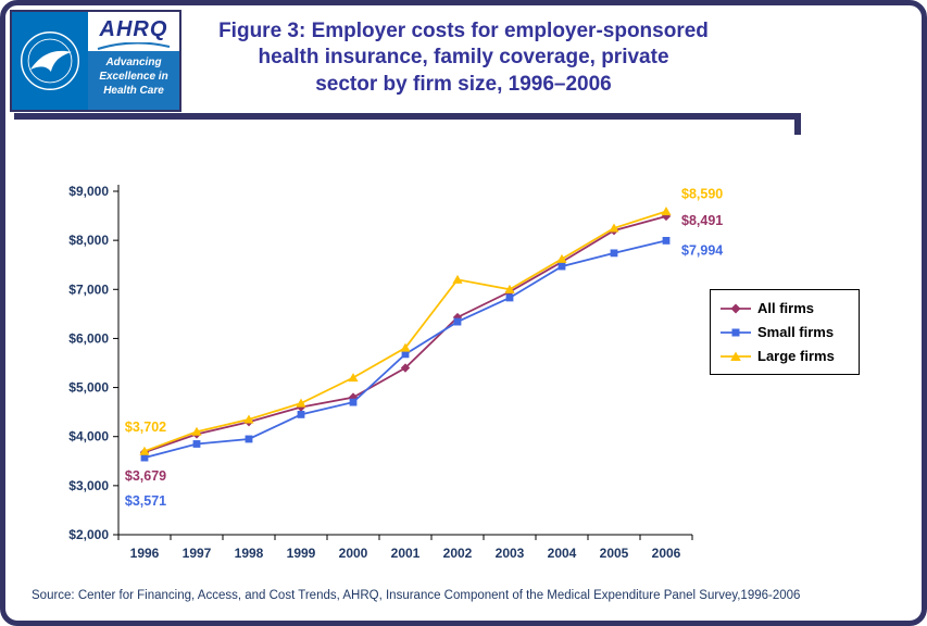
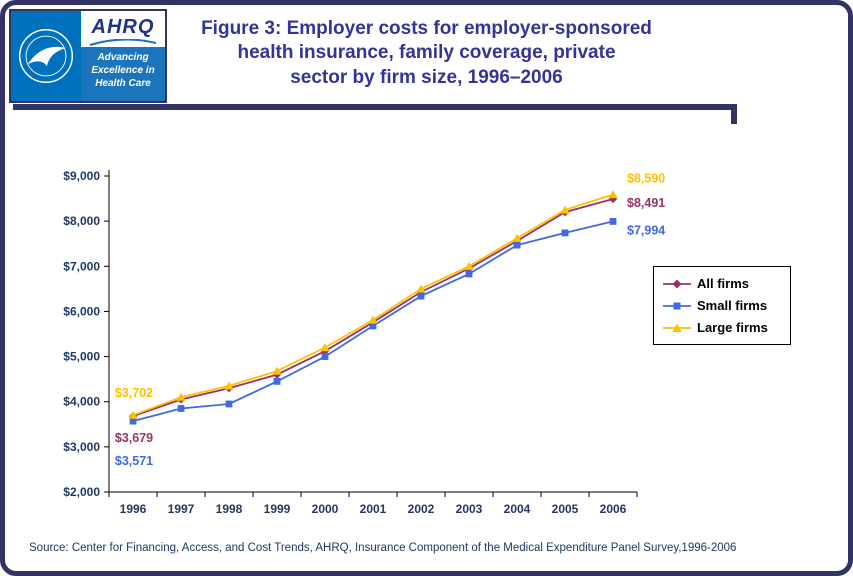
All firms/2000: $4800 -> $5100
Small firms/2000: $4700 -> $5000
All firms/2001: $5400 -> $5800
Large firms/2002: $7200 -> $6500
